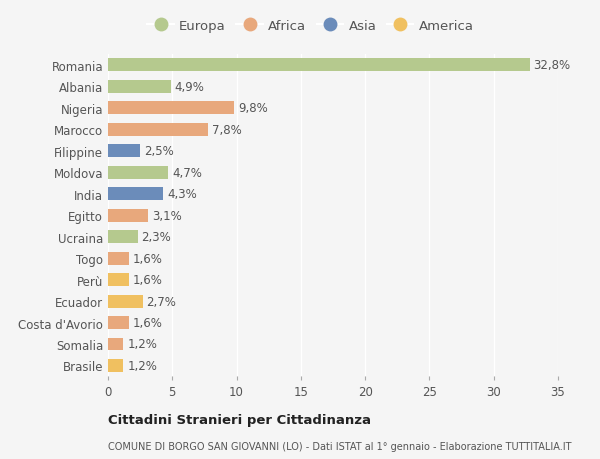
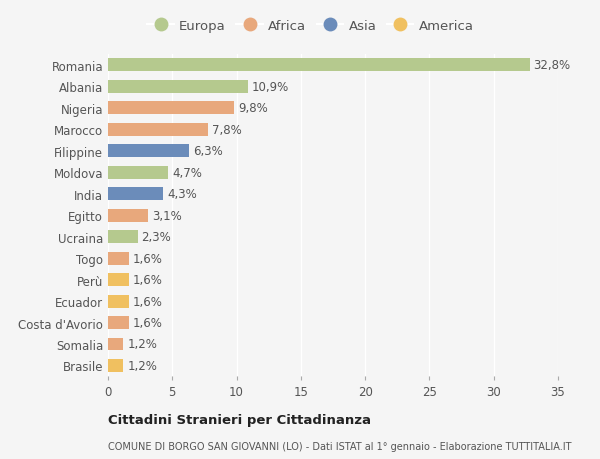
Albania: 4,9% -> 10,9%
Filippine: 2,5% -> 6,3%
Ecuador: 2,7% -> 1,6%
